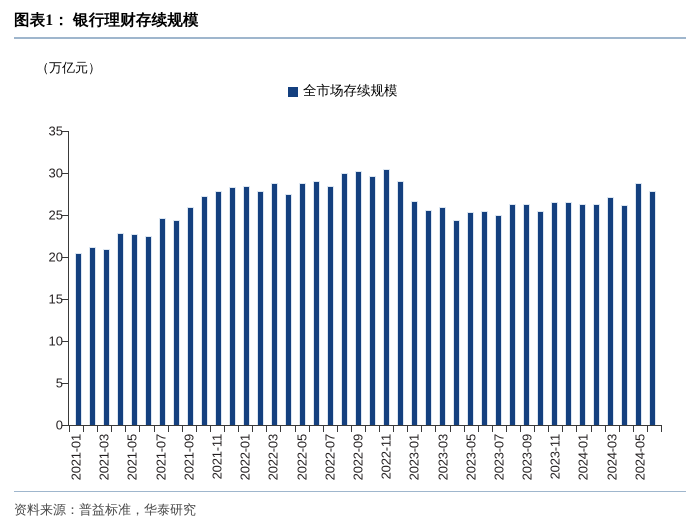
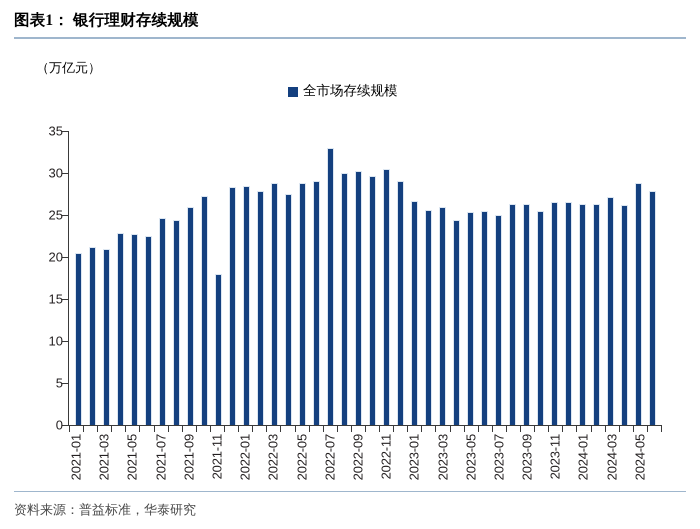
2021-11: 28 -> 18
2022-07: 28 -> 33
